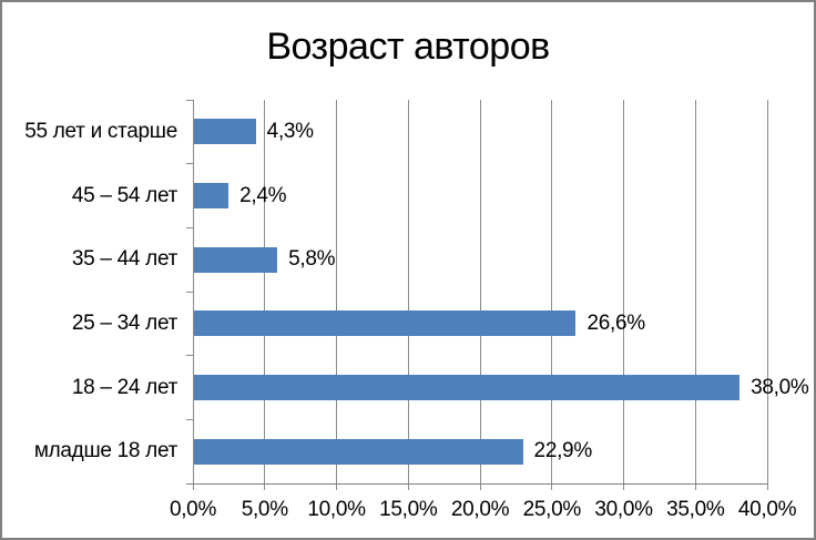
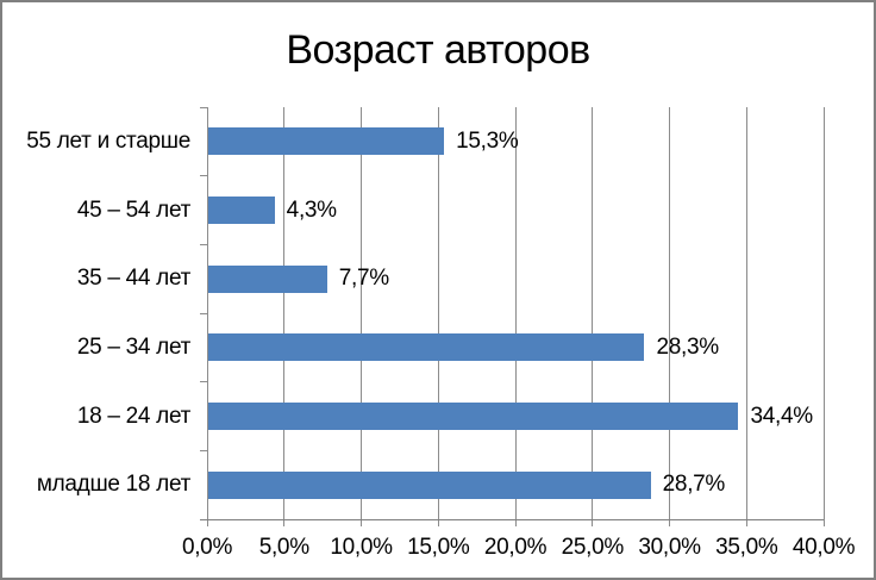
55 лет и старше: 4,3% -> 15,3%
45 – 54 лет: 2,4% -> 4,3%
35 – 44 лет: 5,8% -> 7,7%
25 – 34 лет: 26,6% -> 28,3%
18 – 24 лет: 38,0% -> 34,4%
младше 18 лет: 22,9% -> 28,7%
